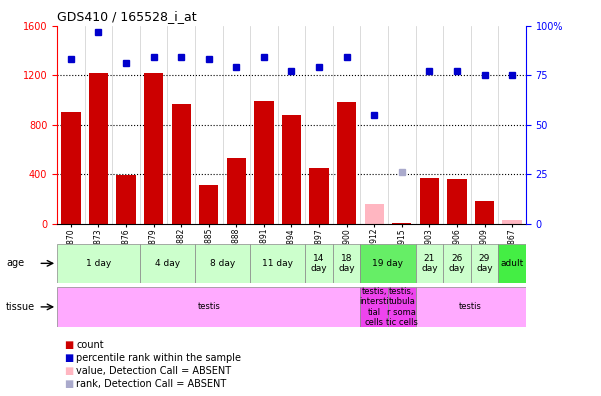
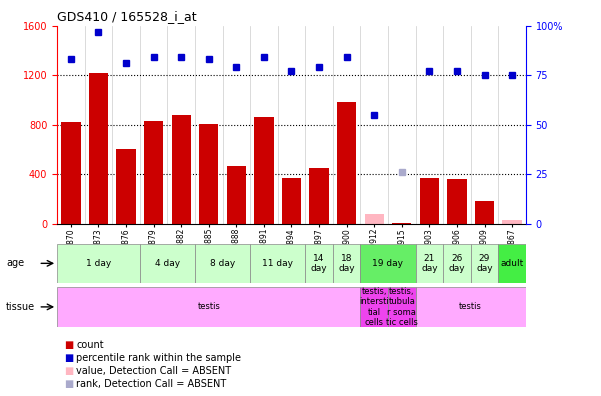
GSM9870: 900 -> 820
GSM9876: 390 -> 600
GSM9879: 1220 -> 830
GSM9882: 970 -> 880
GSM9885: 310 -> 810
GSM9888: 530 -> 470
GSM9891: 990 -> 860
GSM9894: 880 -> 370
GSM9912: 160 -> 80
